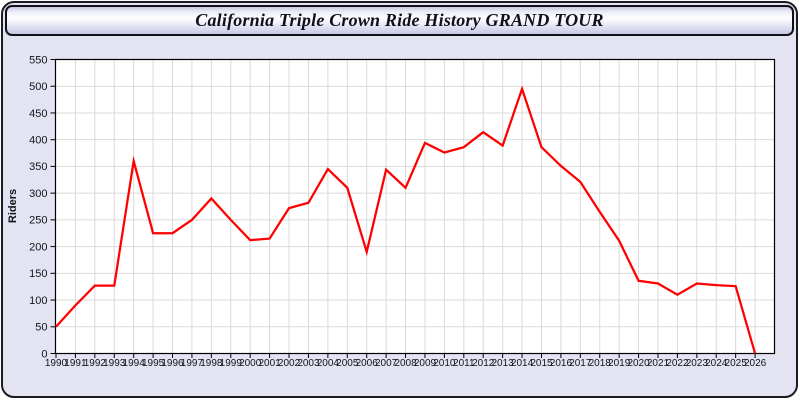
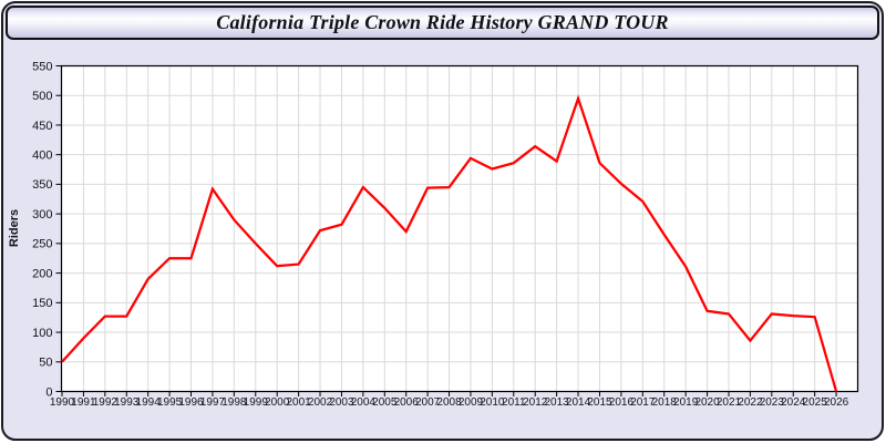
1994: 360 -> 190
1997: 250 -> 340
2006: 190 -> 270
2008: 310 -> 340
2022: 110 -> 90
